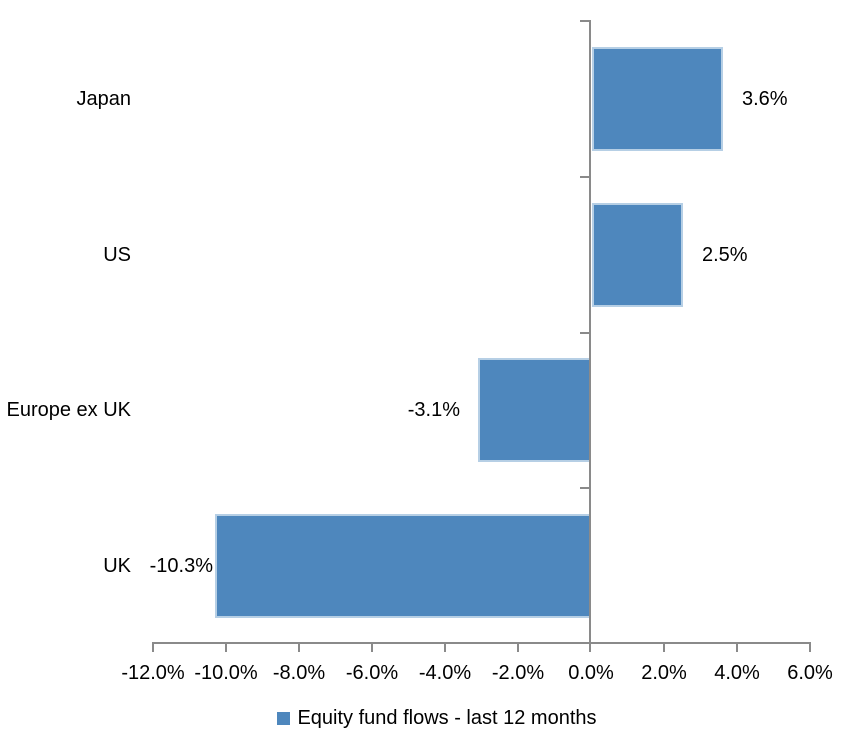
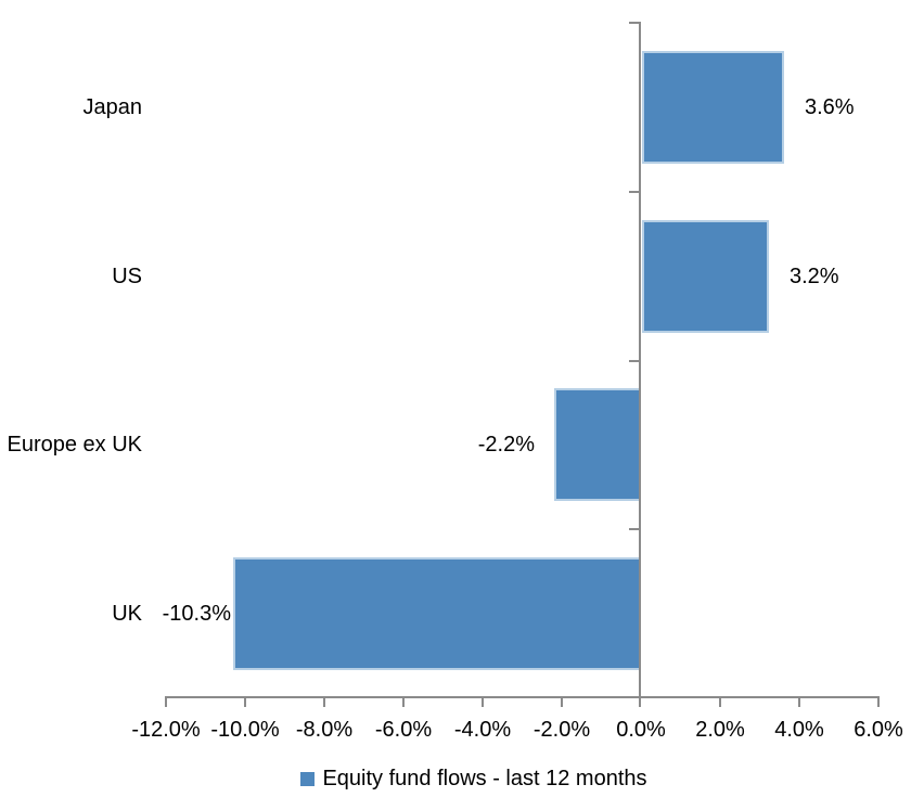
US: 2.5% -> 3.2%
Europe ex UK: -3.1% -> -2.2%
